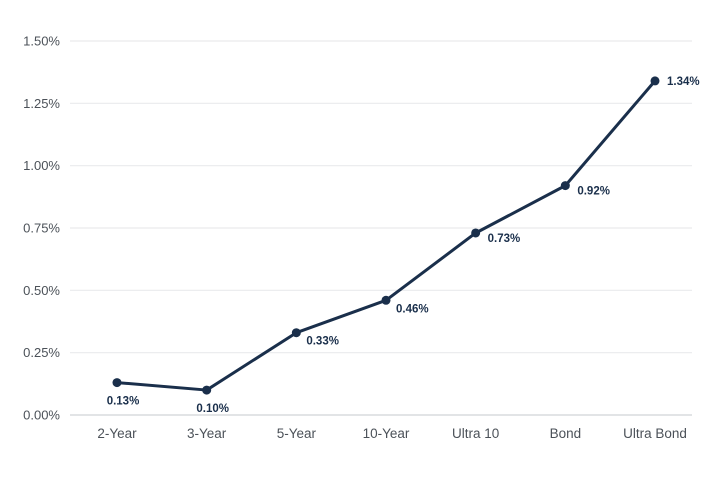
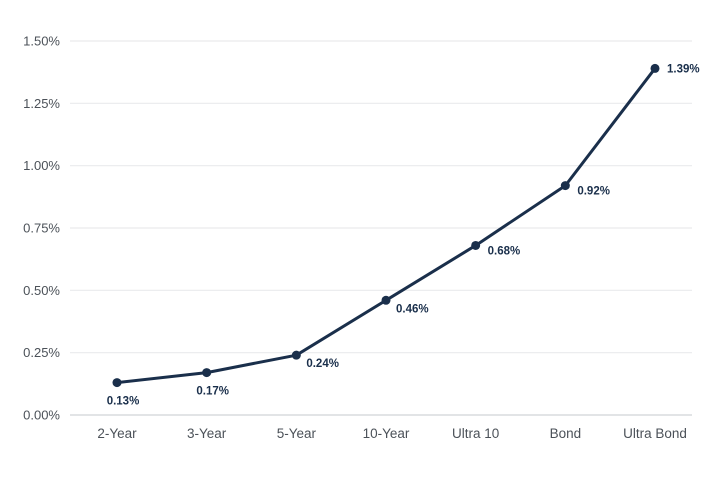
3-Year: 0.10% -> 0.17%
5-Year: 0.33% -> 0.24%
Ultra 10: 0.73% -> 0.68%
Ultra Bond: 1.34% -> 1.39%
